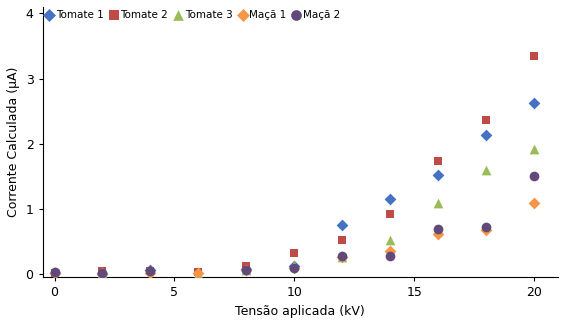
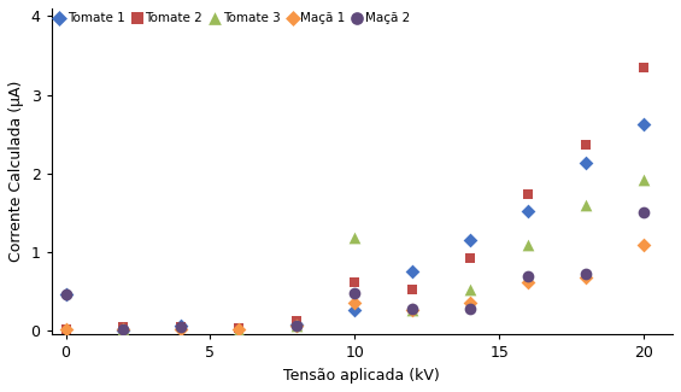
Tomate 1/0: 0.02 -> 0.46
Maçã 2/0: 0.03 -> 0.46
Tomate 1/10: 0.12 -> 0.26
Tomate 2/10: 0.32 -> 0.62
Tomate 3/10: 0.14 -> 1.18
Maçã 1/10: 0.10 -> 0.36
Maçã 2/10: 0.10 -> 0.48
